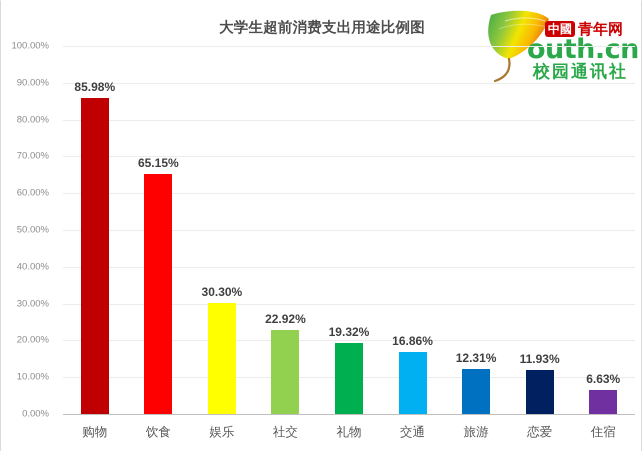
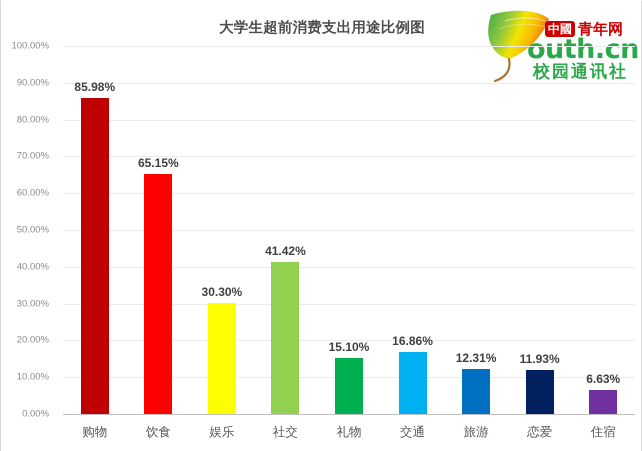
社交: 22.92% -> 41.42%
礼物: 19.32% -> 15.10%
